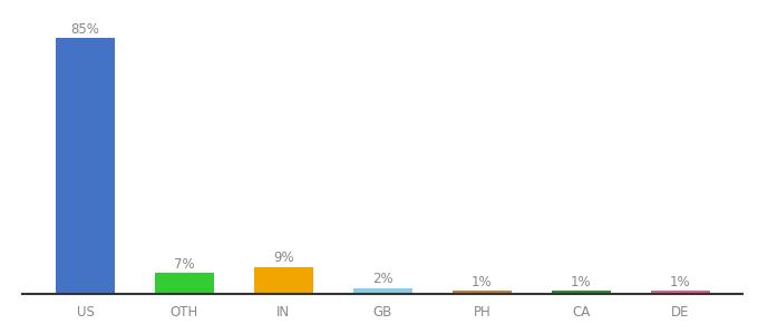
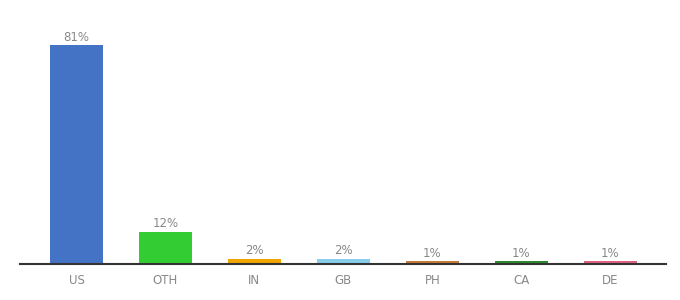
US: 85% -> 81%
OTH: 7% -> 12%
IN: 9% -> 2%
